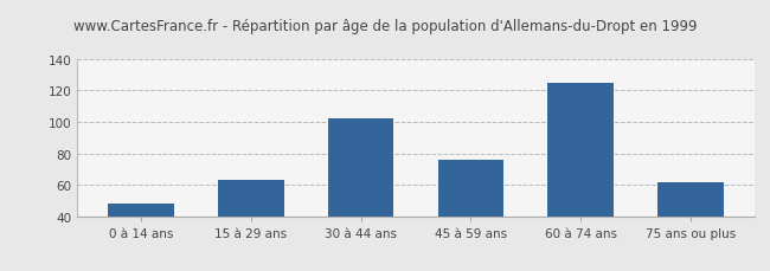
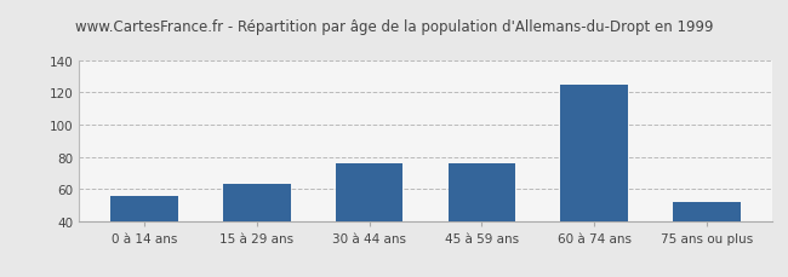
0 à 14 ans: 48 -> 56
30 à 44 ans: 102 -> 76
75 ans ou plus: 62 -> 52
